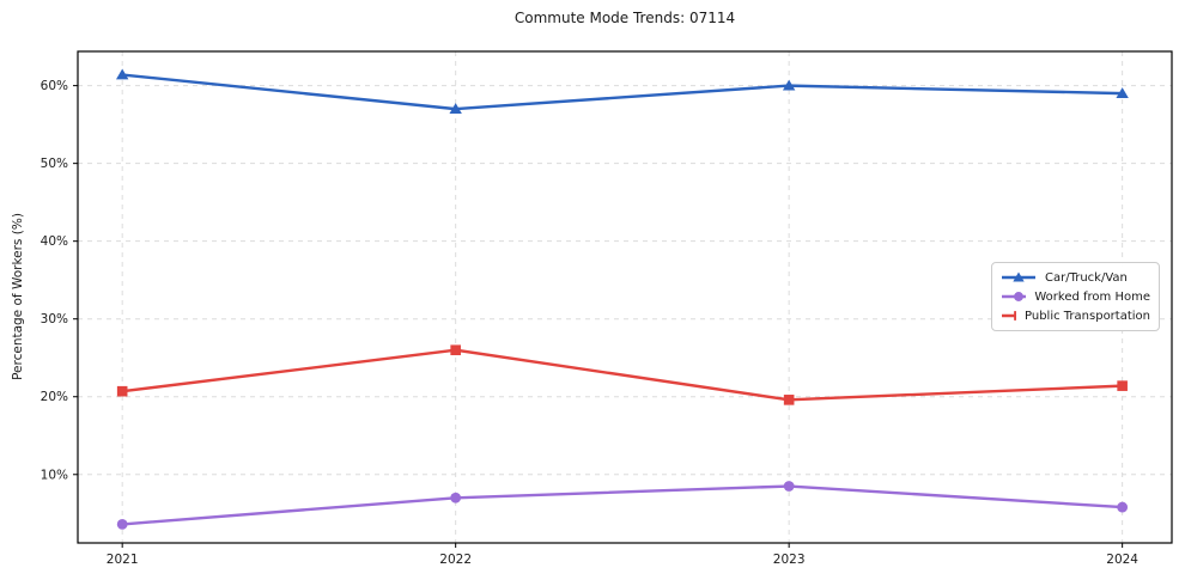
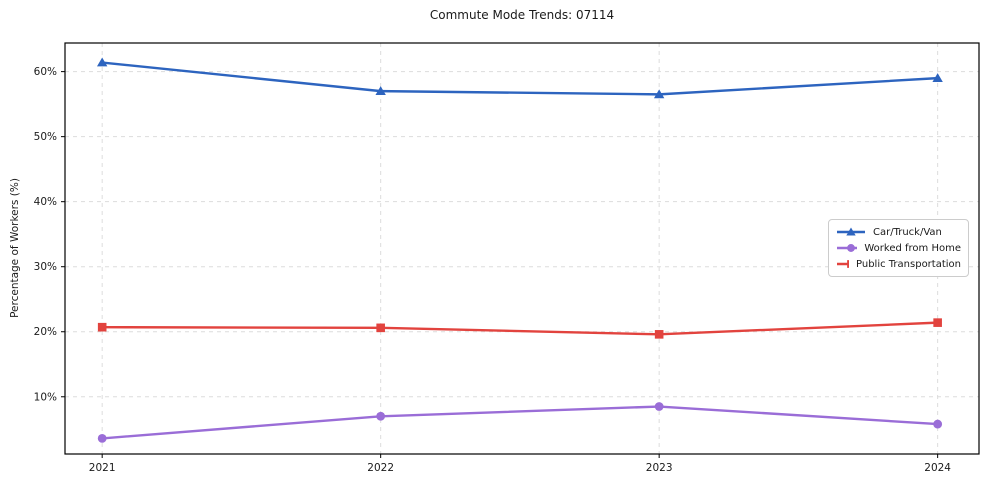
Public Transportation/2022: 26% -> 21%
Car/Truck/Van/2023: 60% -> 56%
